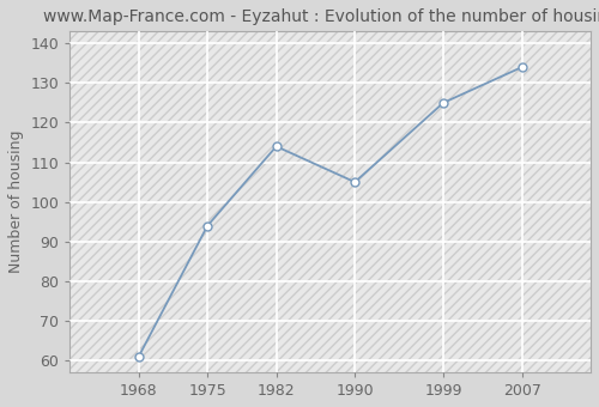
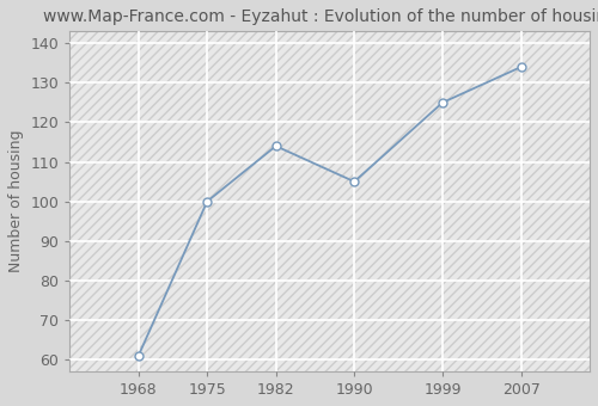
1975: 94 -> 100
